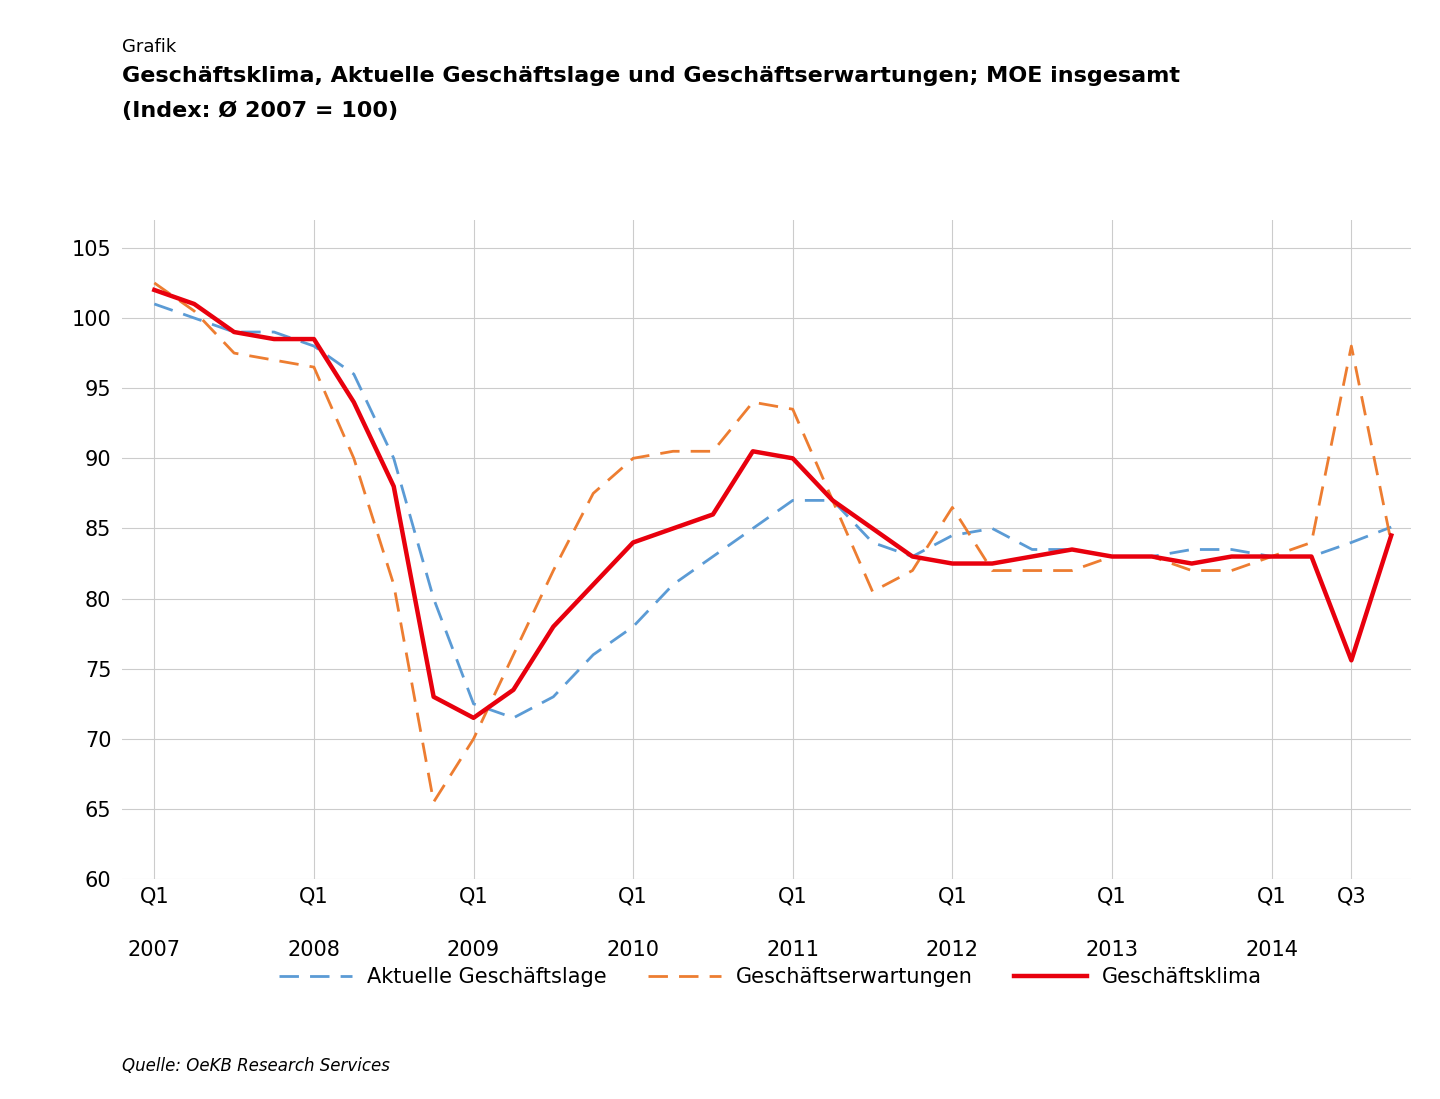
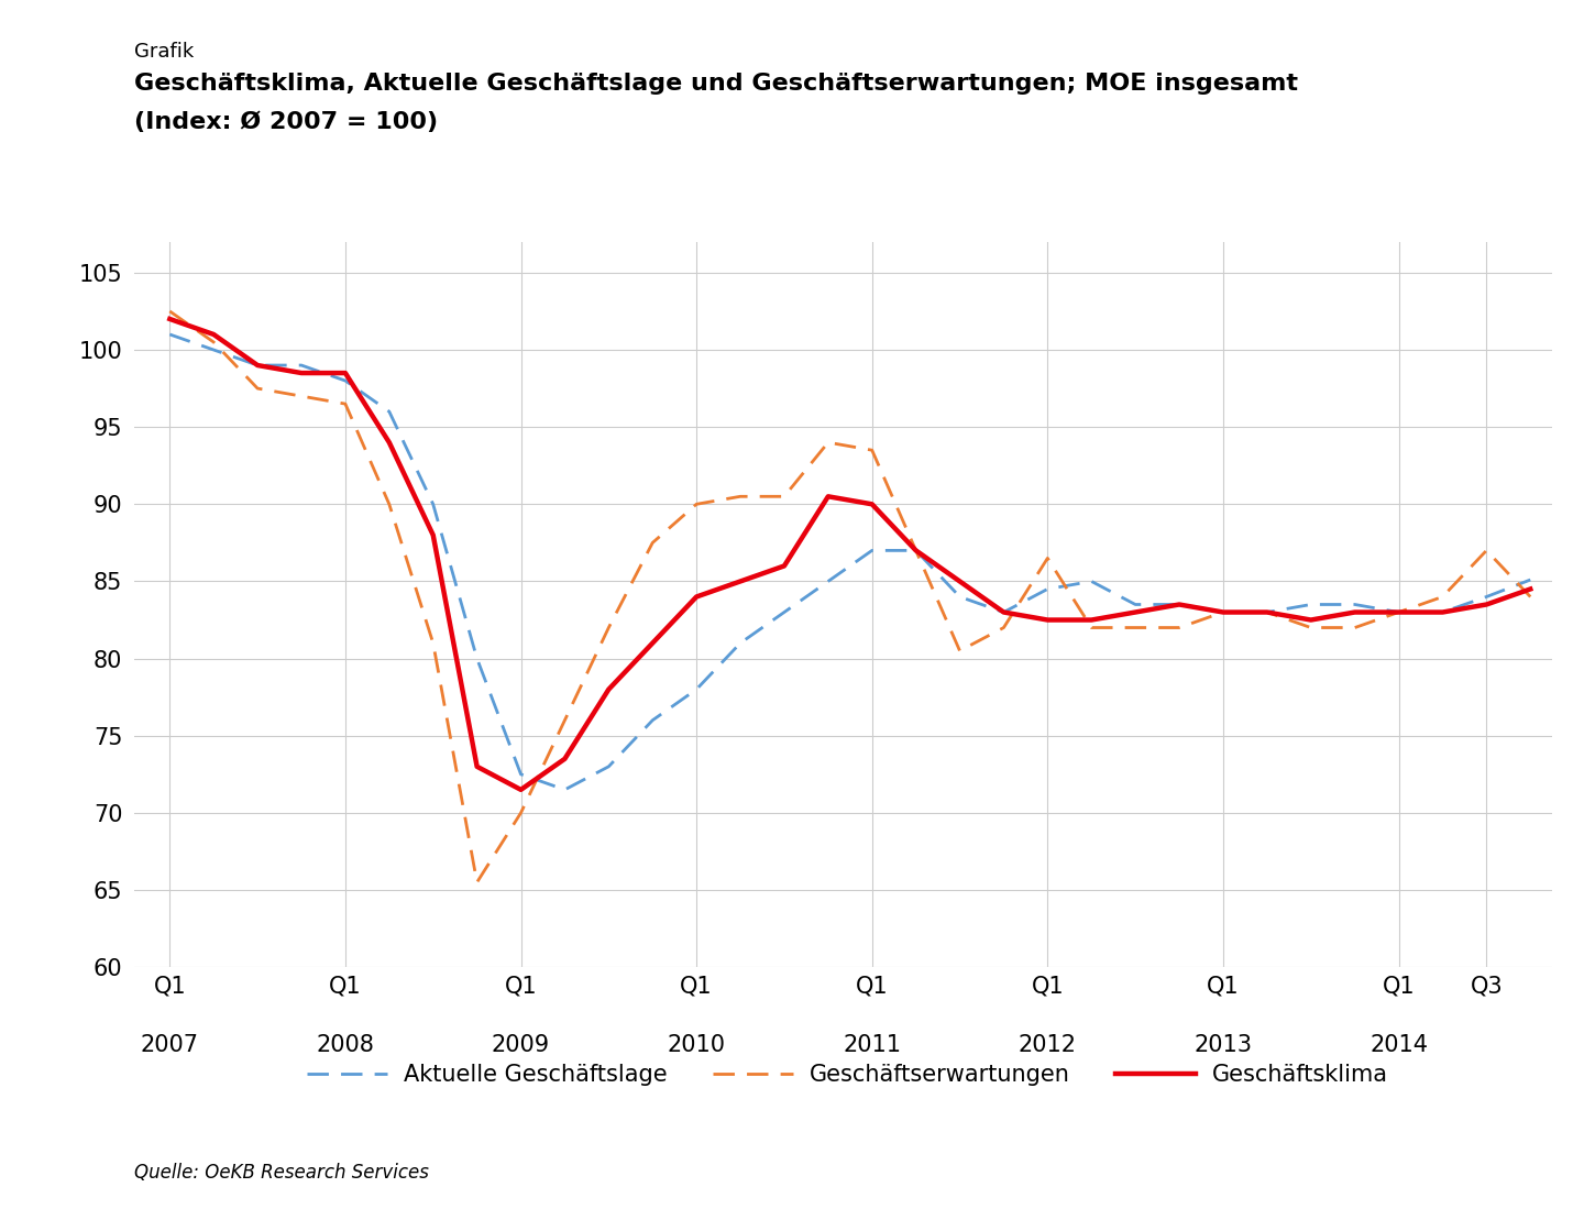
Geschäftsklima/Q3: 75.6 -> 83.5
Geschäftserwartungen/Q3: 98.0 -> 87.0
